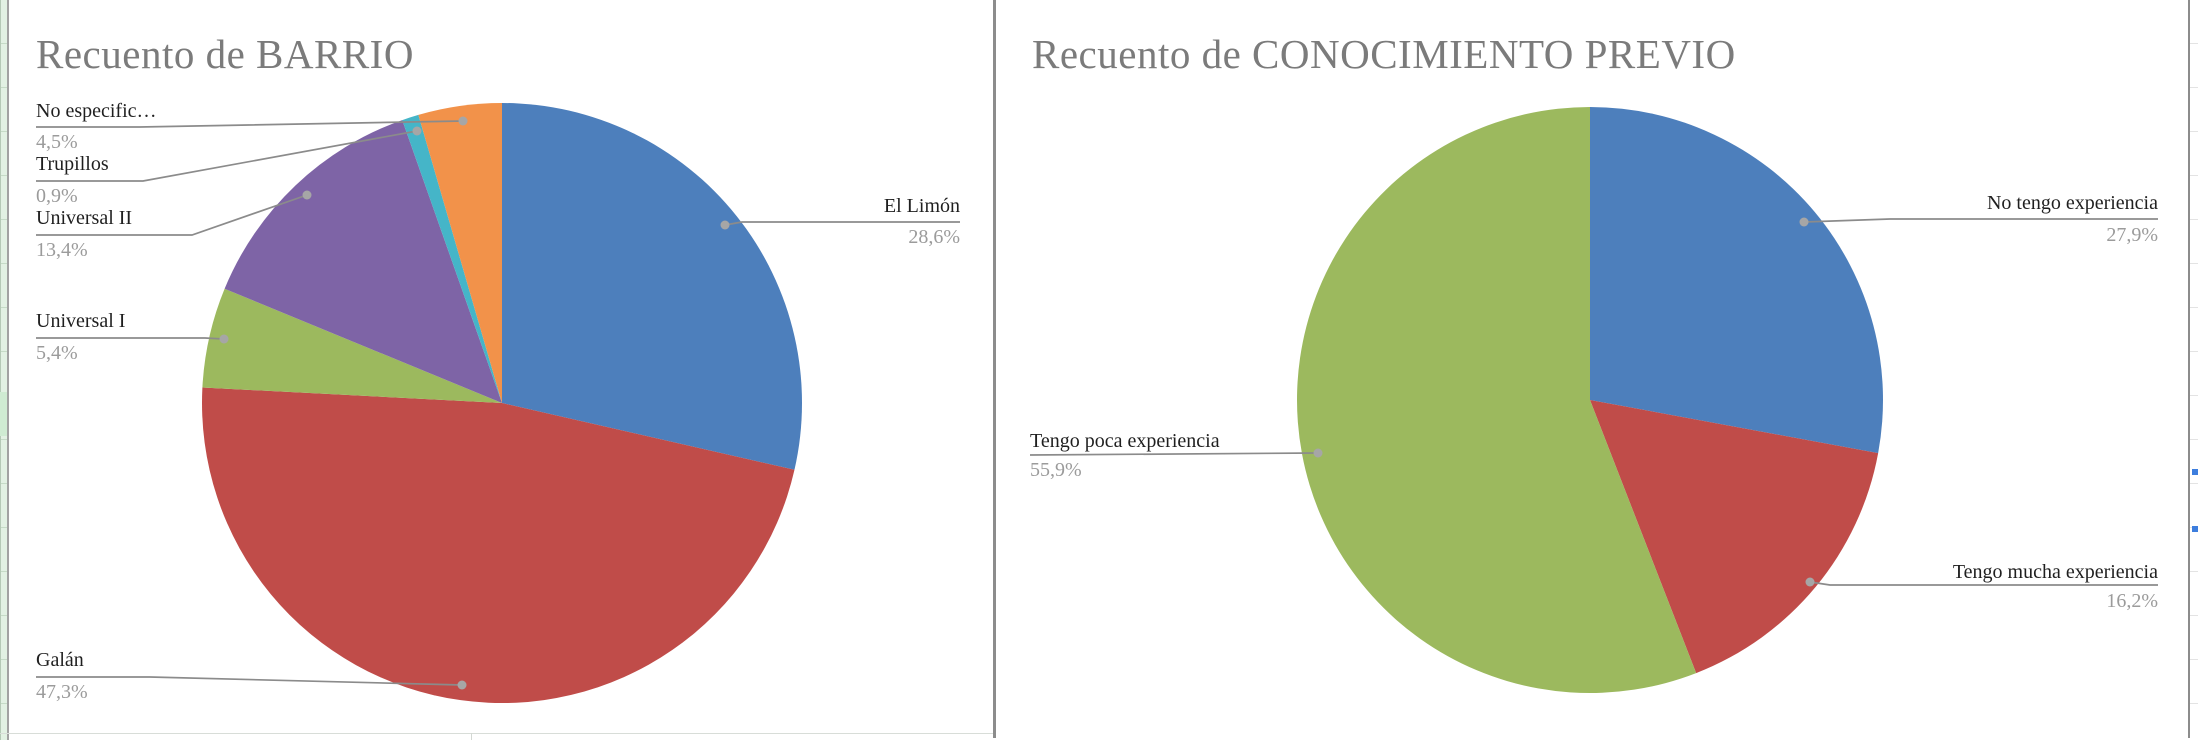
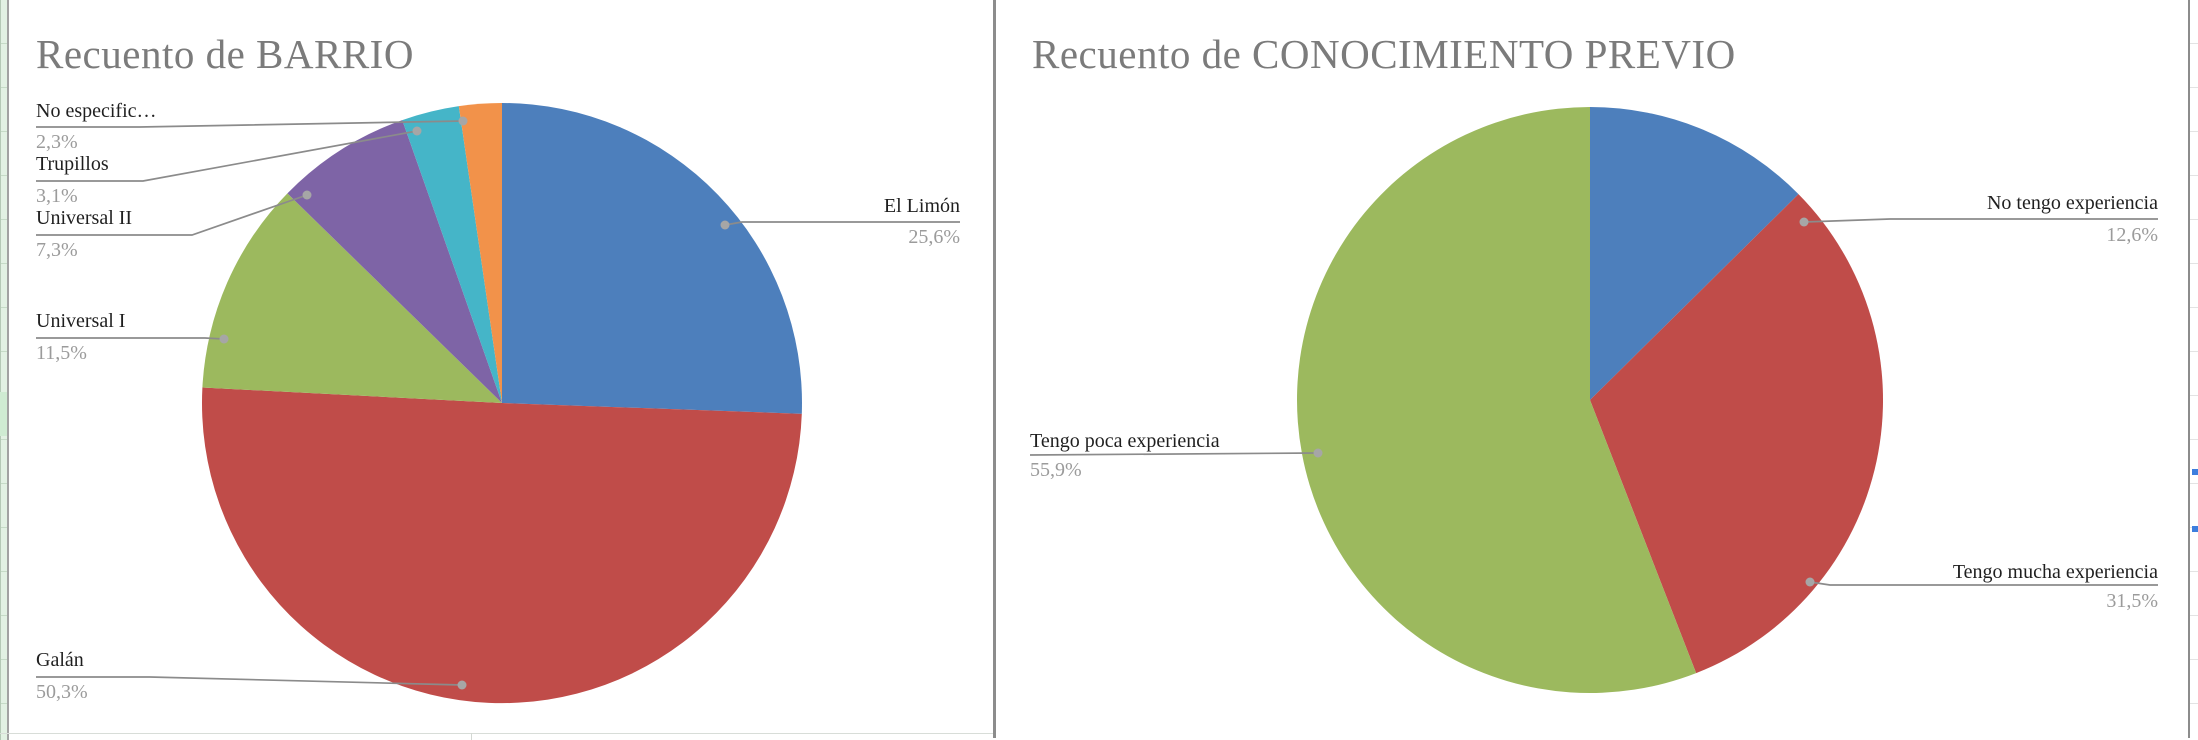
Recuento de BARRIO/El Limón: 28,6% -> 25,6%
Recuento de BARRIO/Galán: 47,3% -> 50,3%
Recuento de BARRIO/Universal I: 5,4% -> 11,5%
Recuento de BARRIO/Universal II: 13,4% -> 7,3%
Recuento de BARRIO/Trupillos: 0,9% -> 3,1%
Recuento de BARRIO/No especific…: 4,5% -> 2,3%
Recuento de CONOCIMIENTO PREVIO/No tengo experiencia: 27,9% -> 12,6%
Recuento de CONOCIMIENTO PREVIO/Tengo mucha experiencia: 16,2% -> 31,5%
